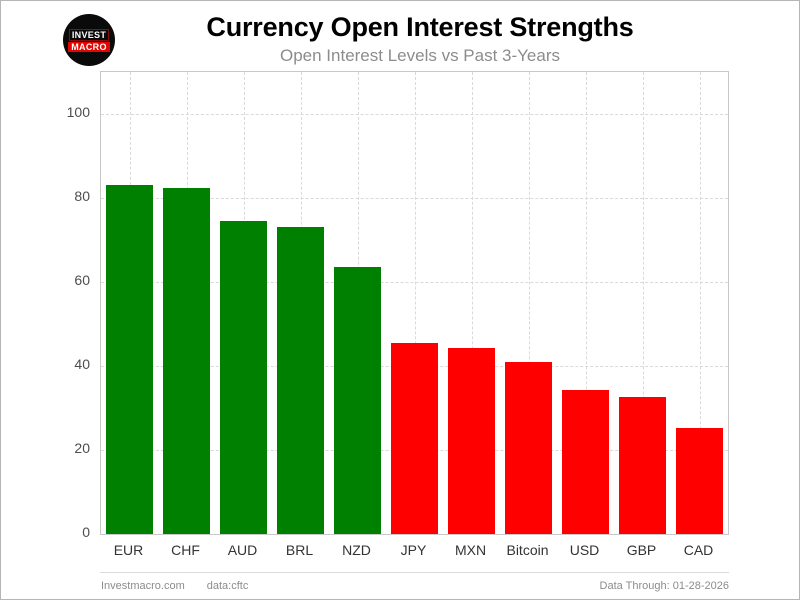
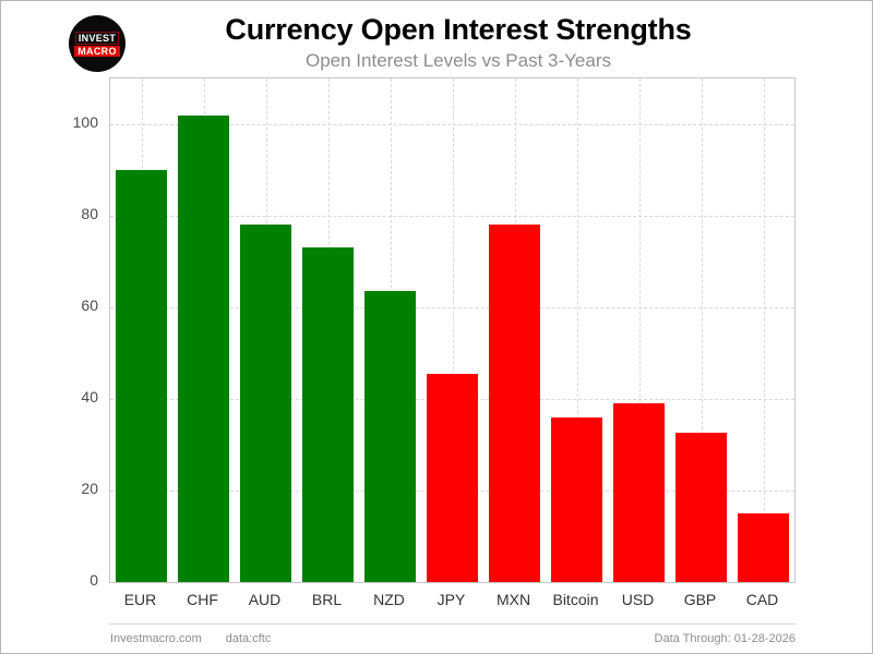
EUR: 83 -> 90
CHF: 82 -> 102
AUD: 74 -> 78
MXN: 44 -> 78
Bitcoin: 41 -> 36
USD: 34 -> 39
CAD: 25 -> 15
